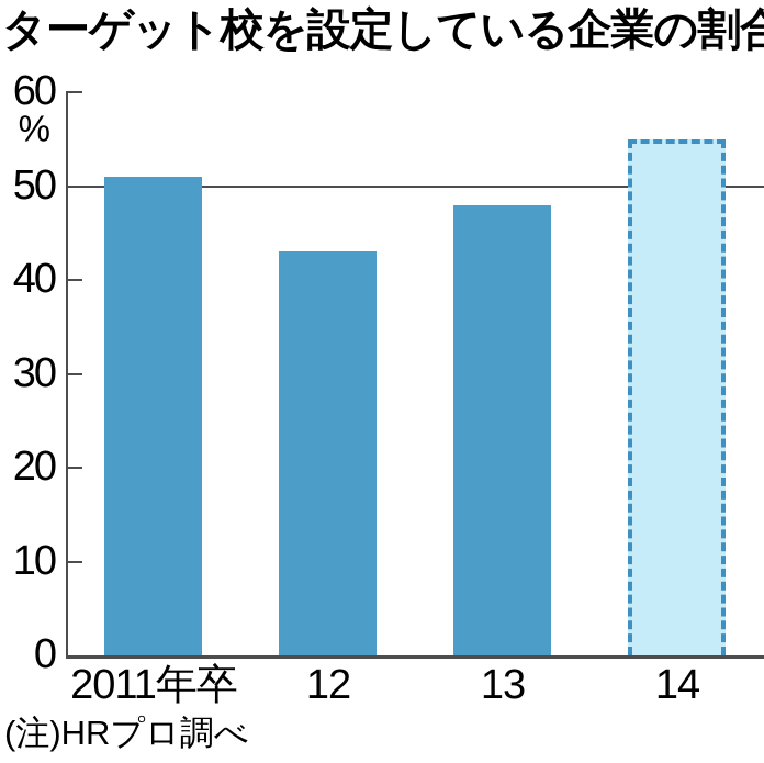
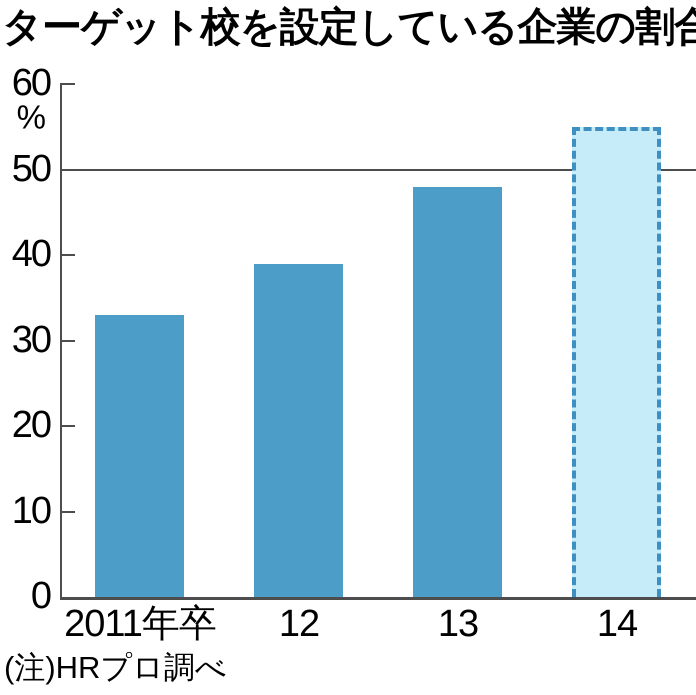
2011年卒: 51 -> 33
12: 43 -> 39
